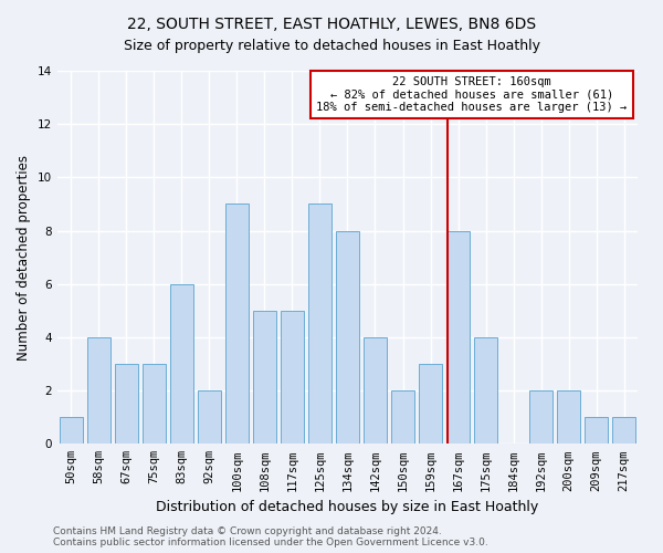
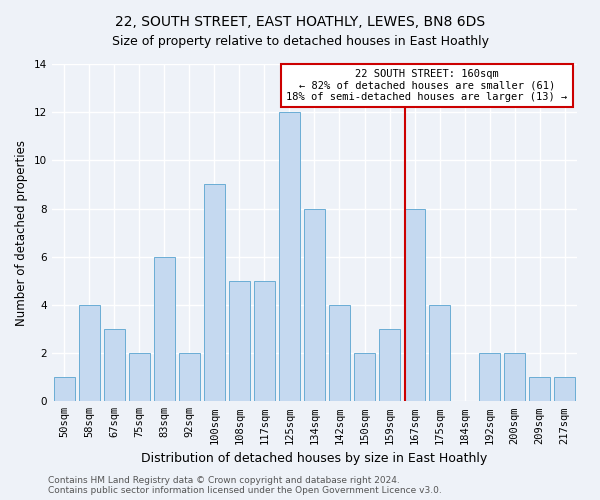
75sqm: 3 -> 2
125sqm: 9 -> 12
